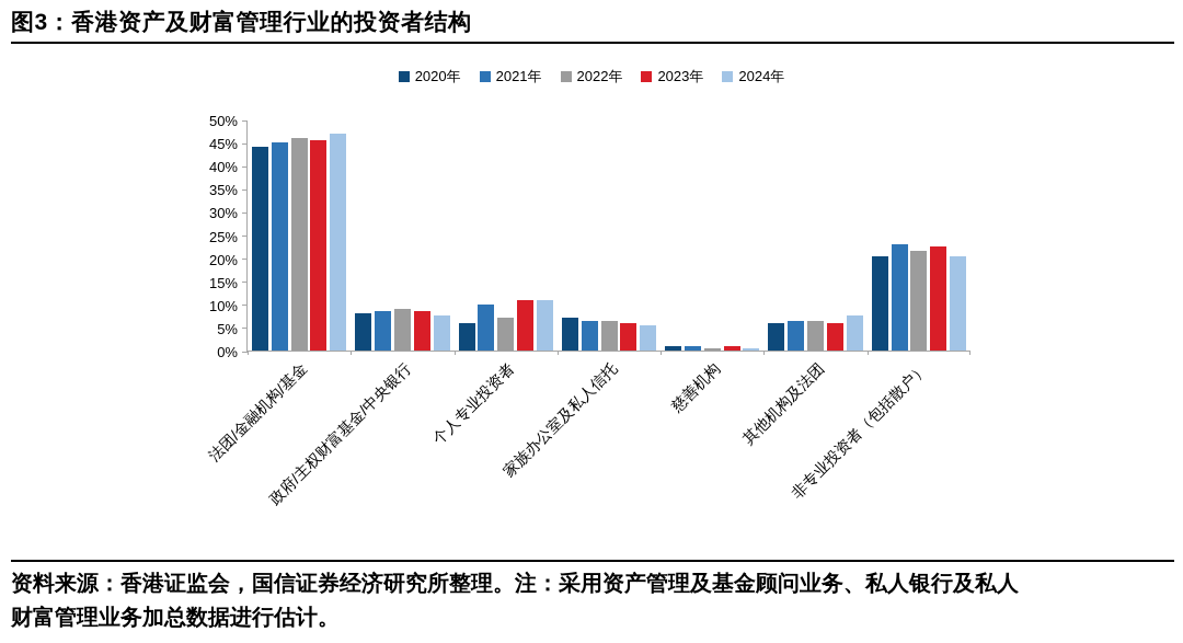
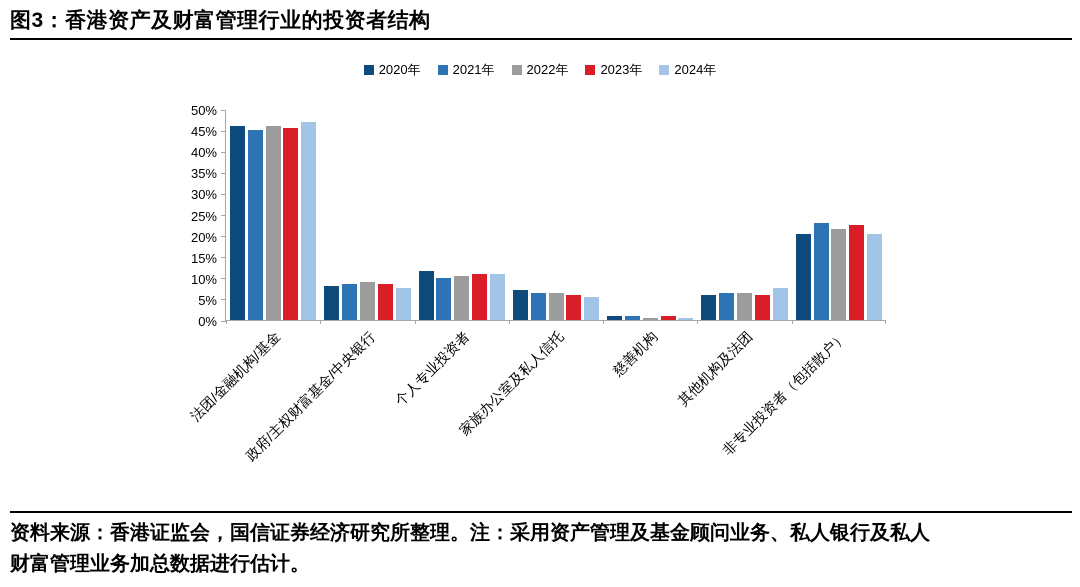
2020年/法团/金融机构/基金: 44% -> 46%
2020年/个人专业投资者: 6% -> 12%
2022年/个人专业投资者: 7% -> 10%
